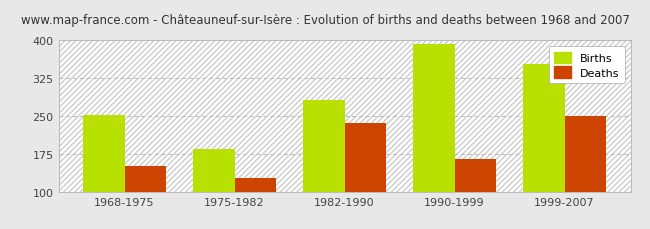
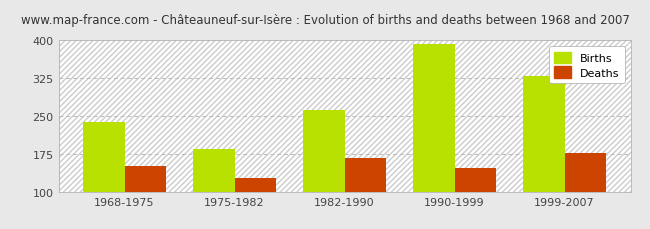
Births/1968-1975: 252 -> 238
Births/1982-1990: 282 -> 262
Deaths/1982-1990: 236 -> 168
Deaths/1990-1999: 166 -> 148
Births/1999-2007: 354 -> 330
Deaths/1999-2007: 250 -> 178
